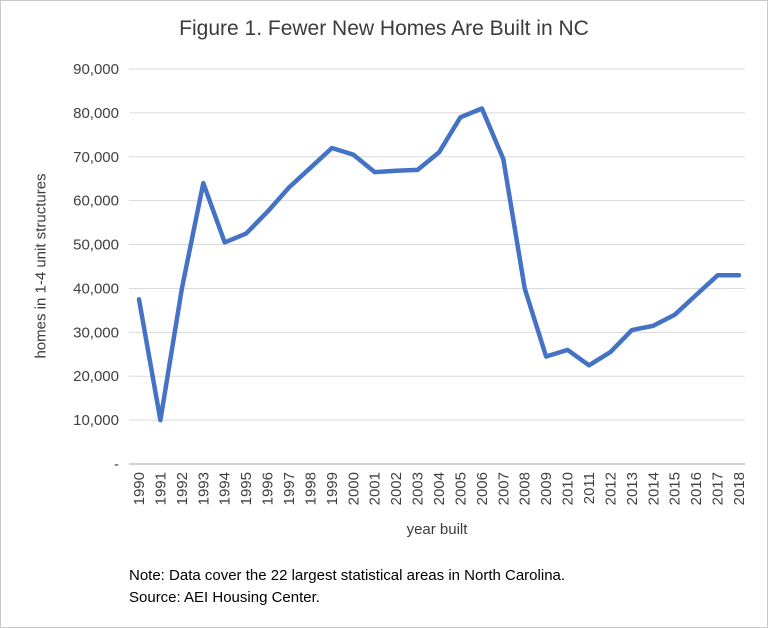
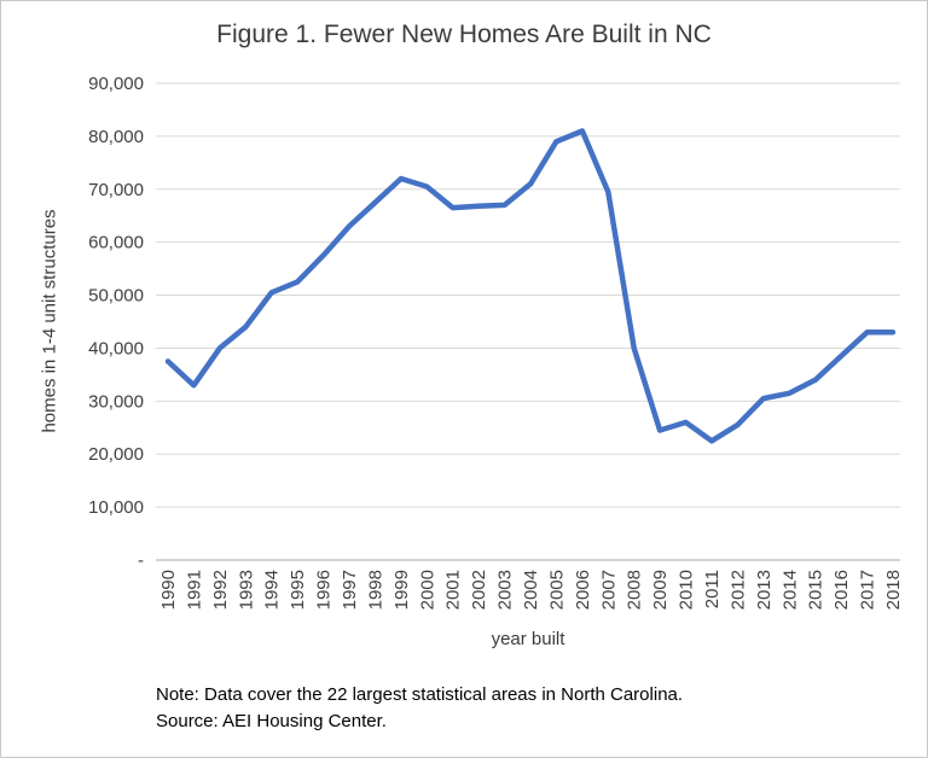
1991: 10000 -> 33000
1993: 64000 -> 44000
